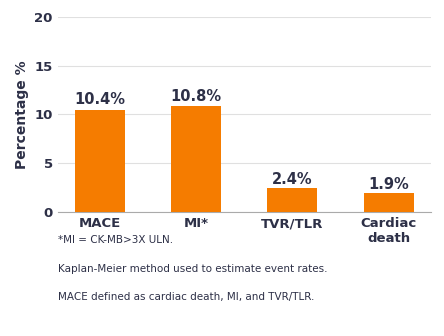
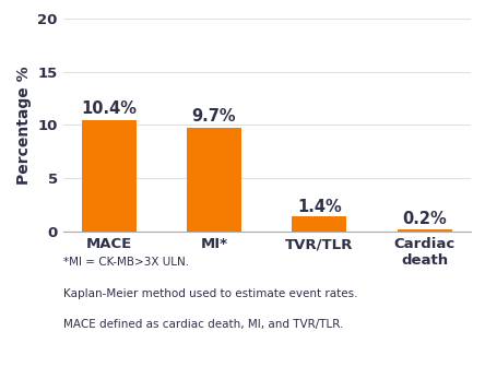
MI*: 10.8% -> 9.7%
TVR/TLR: 2.4% -> 1.4%
Cardiac death: 1.9% -> 0.2%
